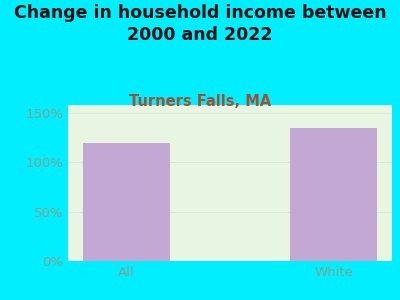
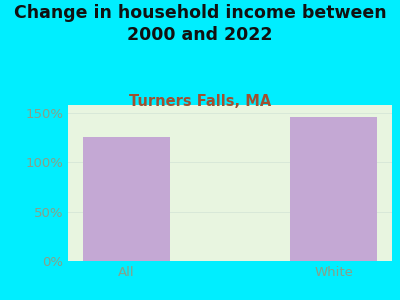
All: 120% -> 126%
White: 135% -> 146%
